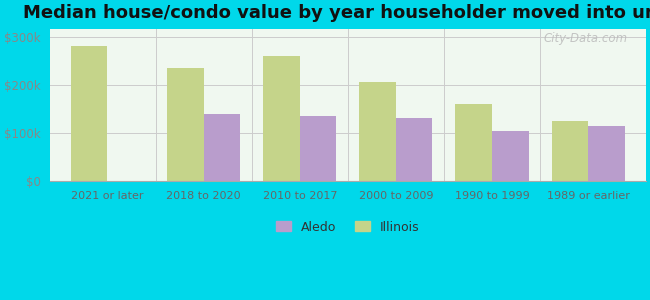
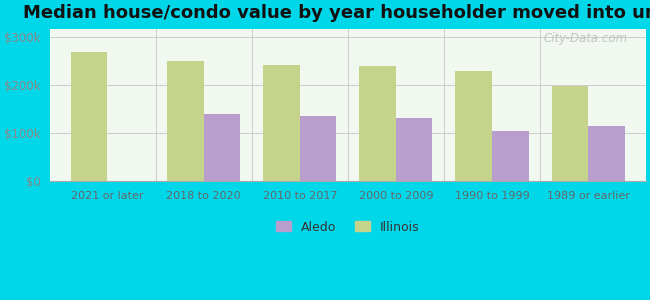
Illinois/2021 or later: $280k -> $268k
Illinois/2018 to 2020: $235k -> $250k
Illinois/2010 to 2017: $260k -> $240k
Illinois/2000 to 2009: $205k -> $238k
Illinois/1990 to 1999: $160k -> $228k
Illinois/1989 or earlier: $125k -> $198k
